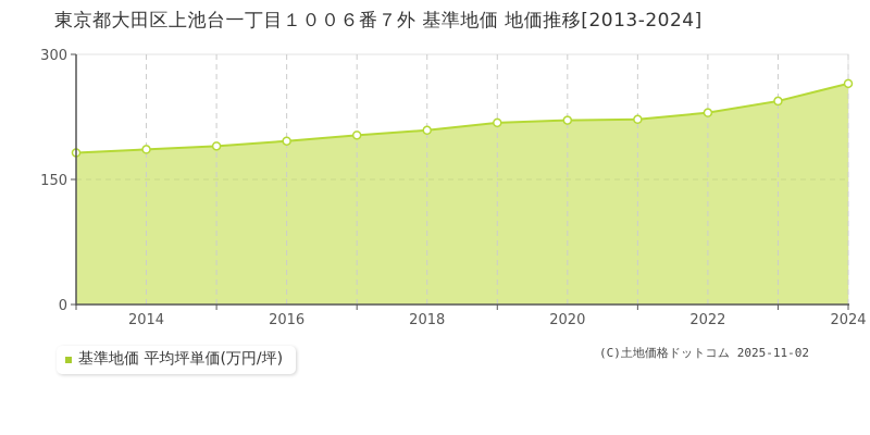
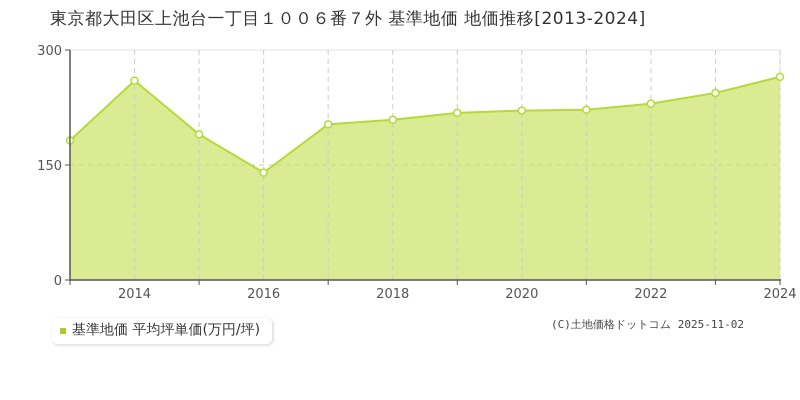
2014: 190 -> 260
2016: 200 -> 140
